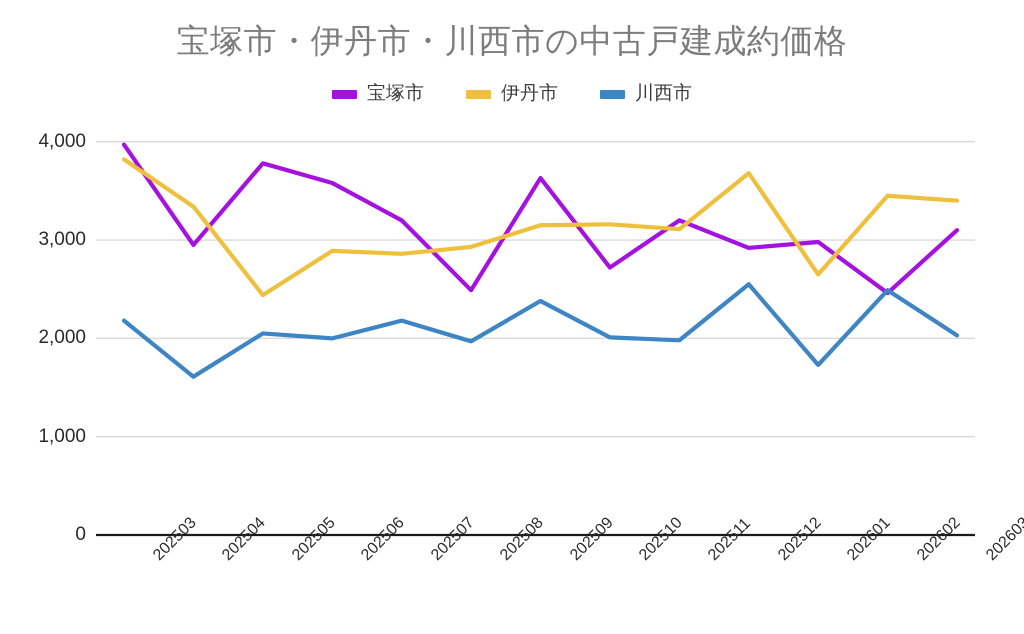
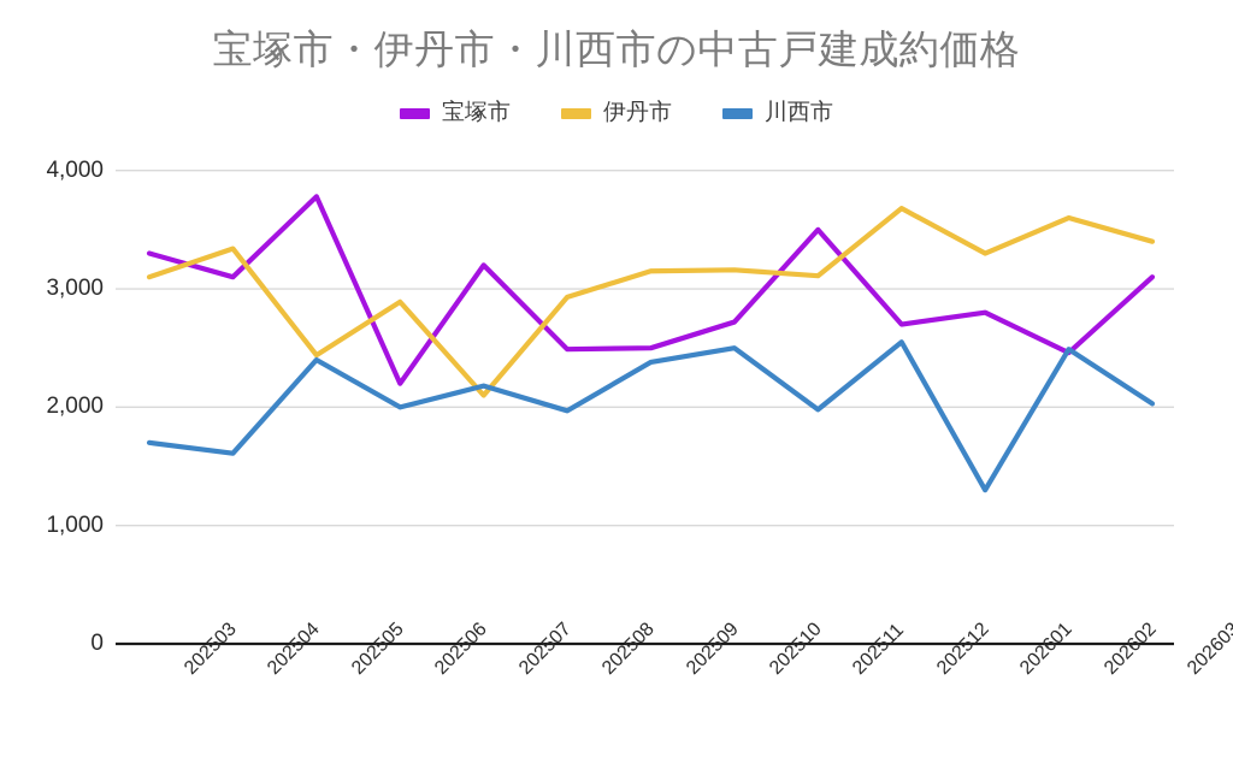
宝塚市/202503: 4000 -> 3300
伊丹市/202503: 3800 -> 3100
川西市/202503: 2200 -> 1700
宝塚市/202504: 3000 -> 3100
川西市/202505: 2000 -> 2400
宝塚市/202506: 3600 -> 2200
伊丹市/202507: 2900 -> 2100
宝塚市/202509: 3600 -> 2500
川西市/202510: 2000 -> 2500
宝塚市/202511: 3200 -> 3500
宝塚市/202512: 2900 -> 2700
宝塚市/202601: 3000 -> 2800
伊丹市/202601: 2600 -> 3300
川西市/202601: 1700 -> 1300
伊丹市/202602: 3400 -> 3600
